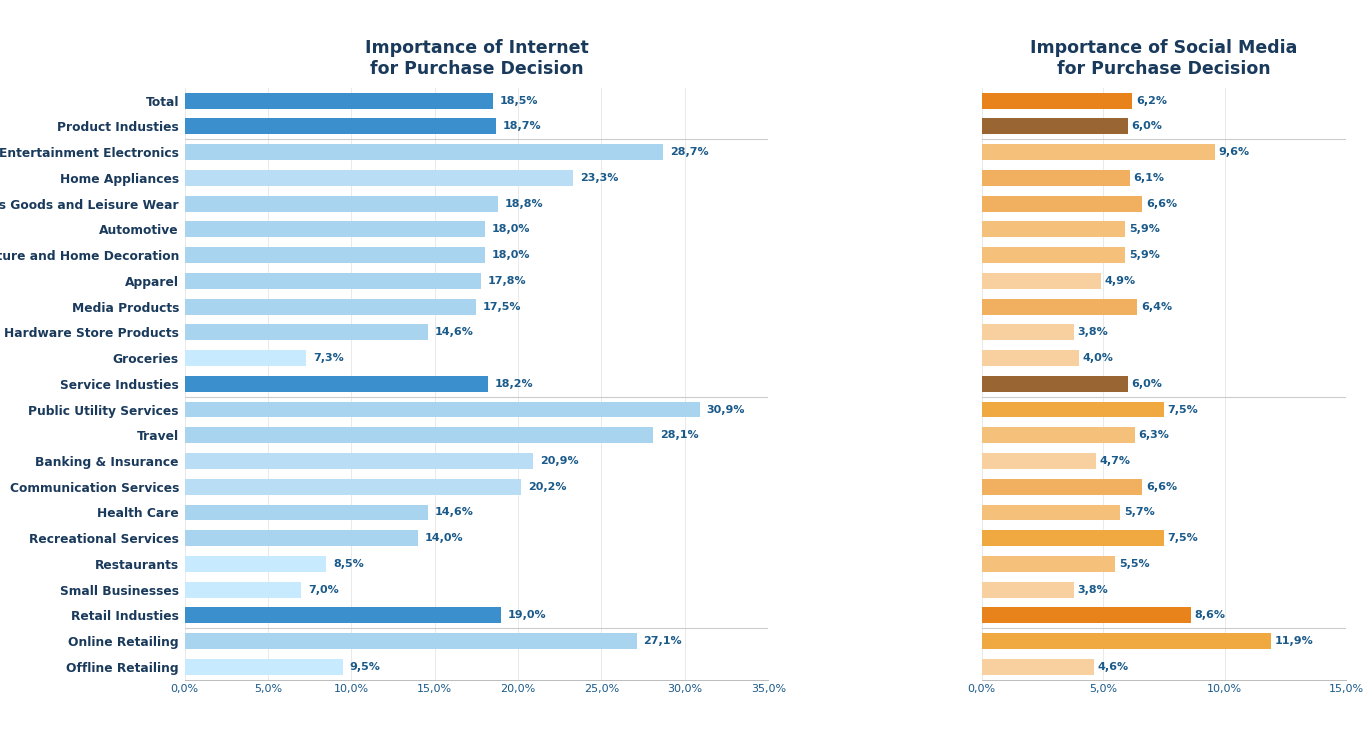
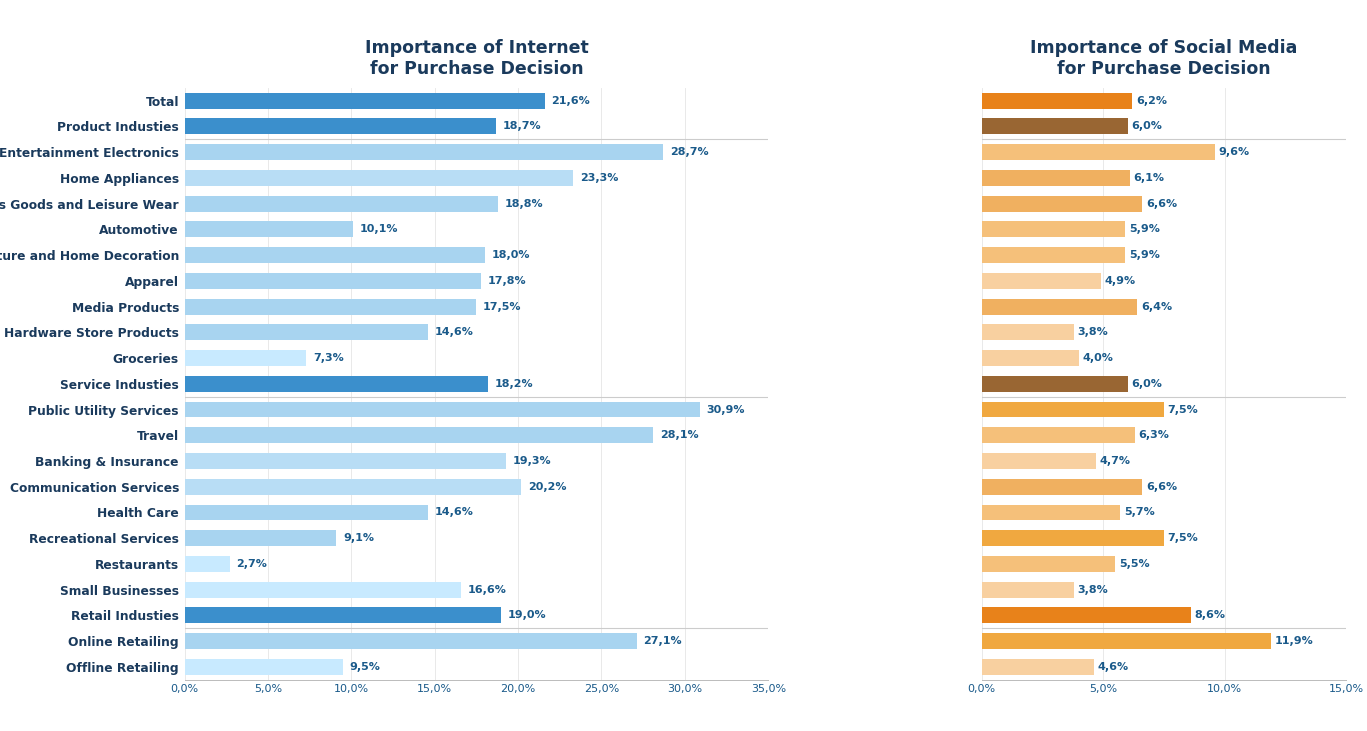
Importance of Internet for Purchase Decision/Total: 18,5% -> 21,6%
Importance of Internet for Purchase Decision/Automotive: 18,0% -> 10,1%
Importance of Internet for Purchase Decision/Banking & Insurance: 20,9% -> 19,3%
Importance of Internet for Purchase Decision/Recreational Services: 14,0% -> 9,1%
Importance of Internet for Purchase Decision/Restaurants: 8,5% -> 2,7%
Importance of Internet for Purchase Decision/Small Businesses: 7,0% -> 16,6%
